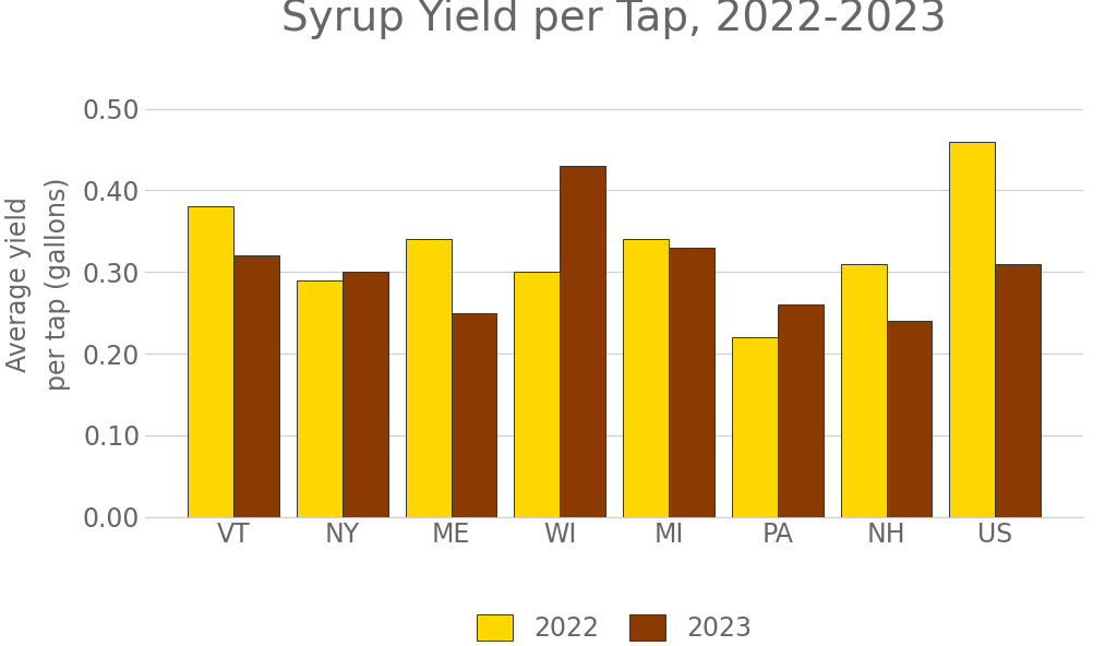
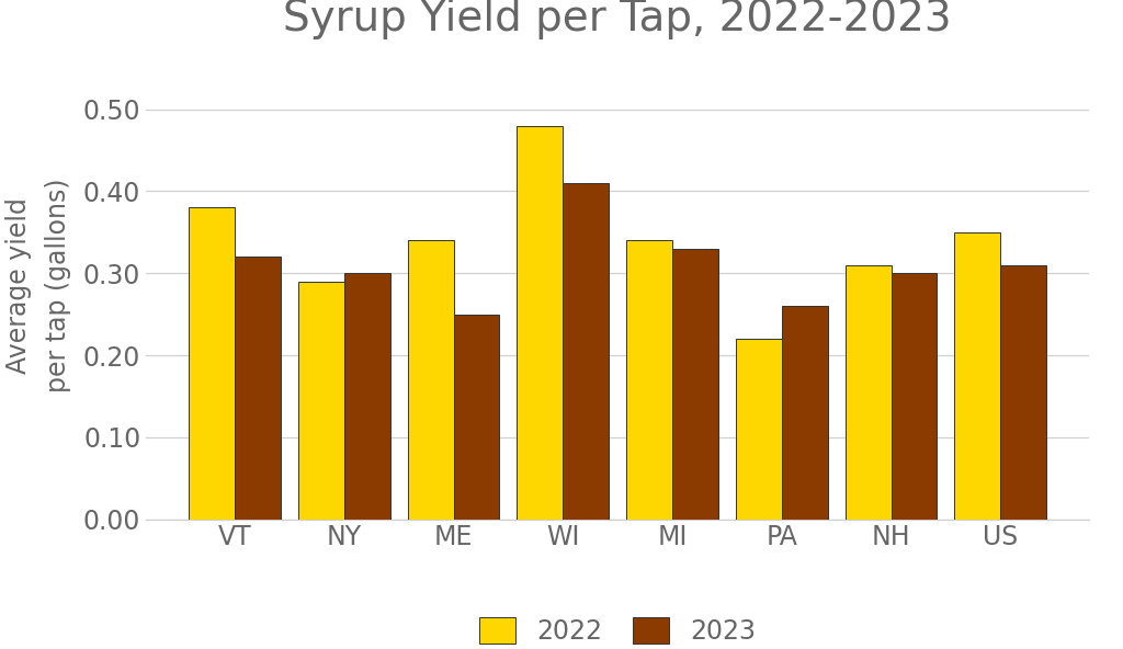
2022/WI: 0.30 -> 0.48
2023/WI: 0.43 -> 0.41
2023/NH: 0.24 -> 0.30
2022/US: 0.46 -> 0.35
